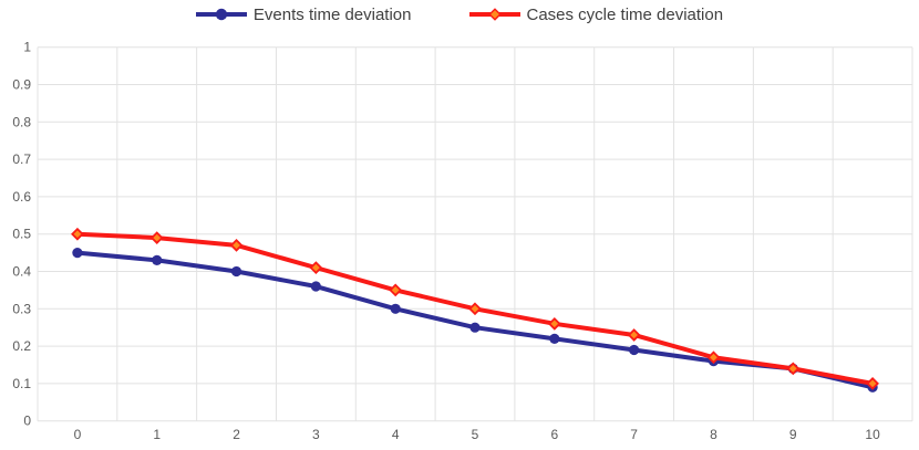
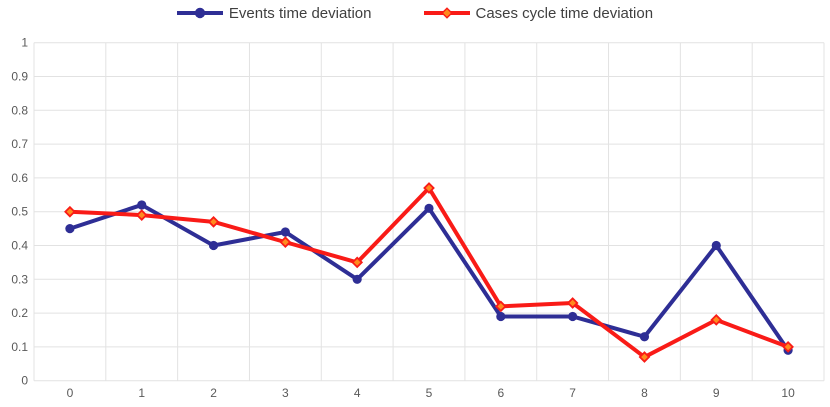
Events time deviation/1: 0.43 -> 0.52
Events time deviation/3: 0.36 -> 0.44
Events time deviation/5: 0.25 -> 0.51
Cases cycle time deviation/5: 0.30 -> 0.57
Events time deviation/6: 0.22 -> 0.19
Cases cycle time deviation/6: 0.26 -> 0.22
Events time deviation/8: 0.16 -> 0.13
Cases cycle time deviation/8: 0.17 -> 0.07
Events time deviation/9: 0.14 -> 0.40
Cases cycle time deviation/9: 0.14 -> 0.18
